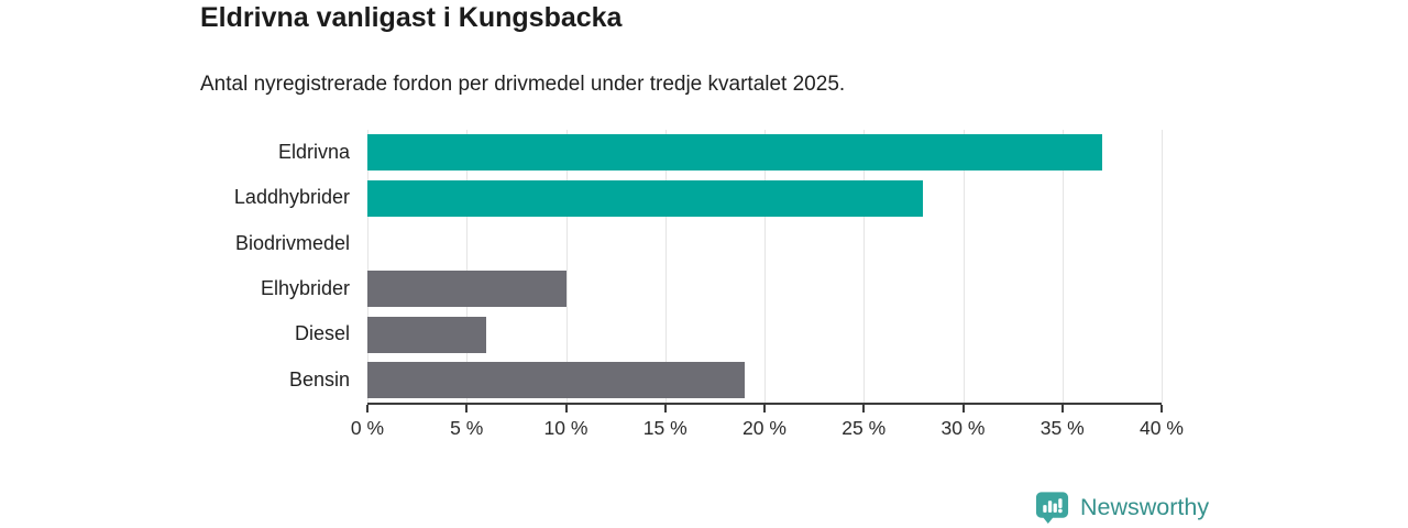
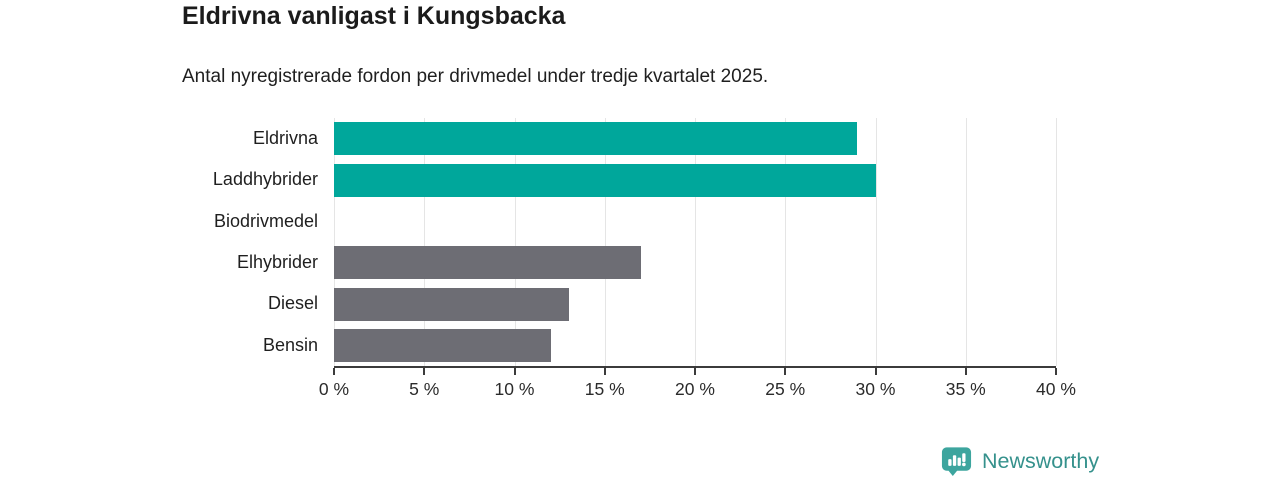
Eldrivna: 37% -> 29%
Laddhybrider: 28% -> 30%
Elhybrider: 10% -> 17%
Diesel: 6% -> 13%
Bensin: 19% -> 12%
